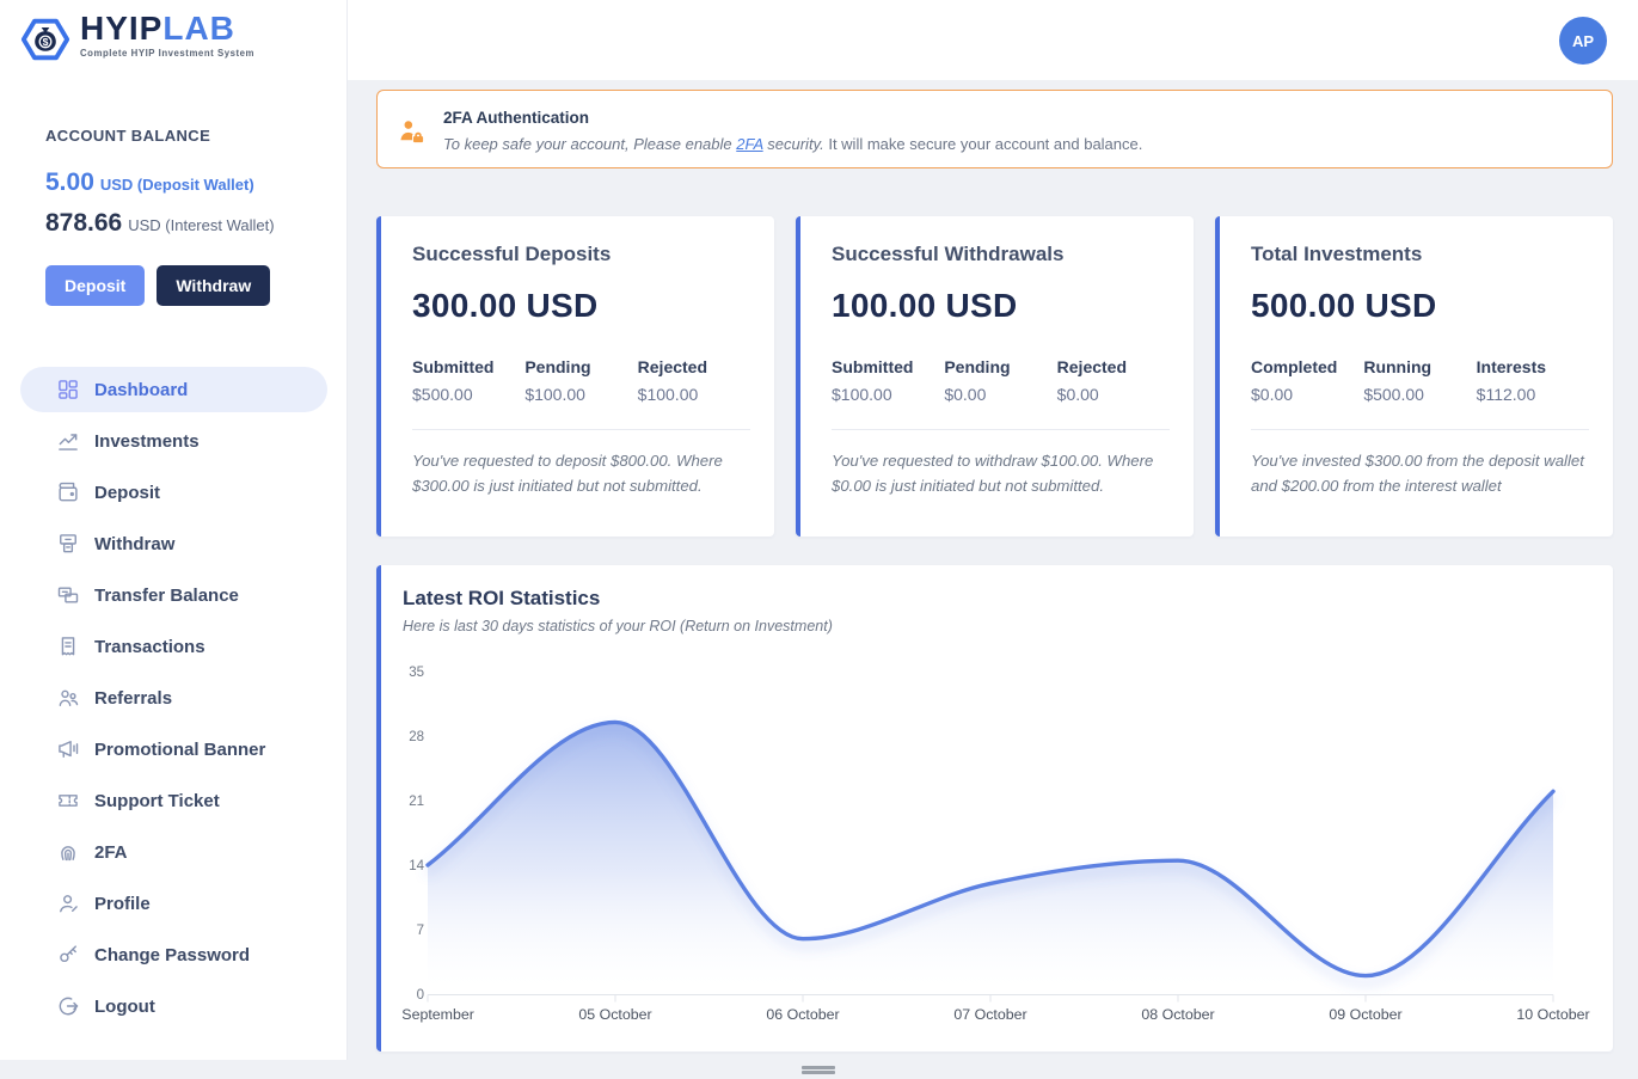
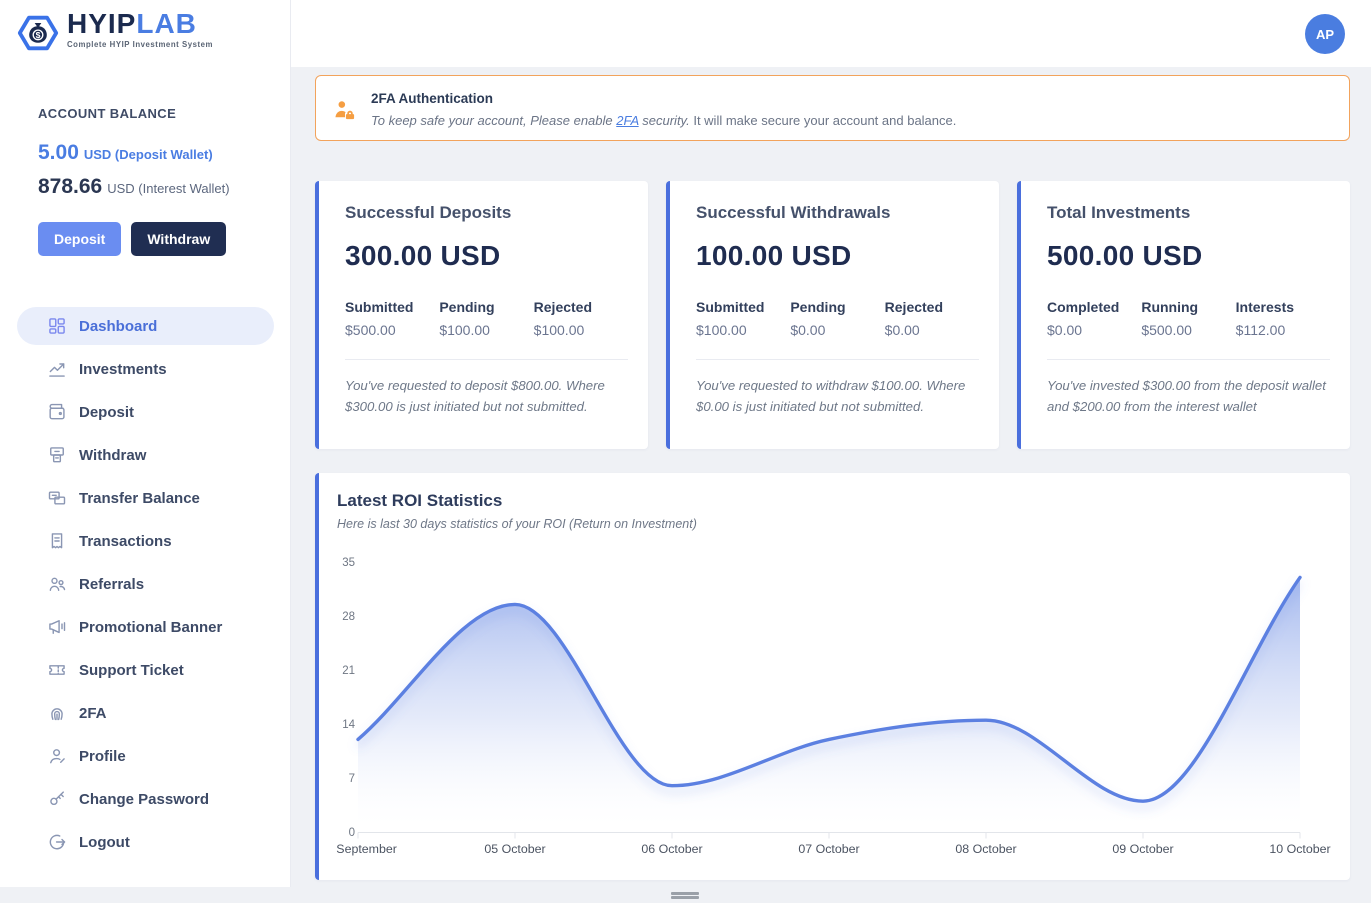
22 September: 14 -> 12
09 October: 2 -> 4
10 October: 22 -> 33
